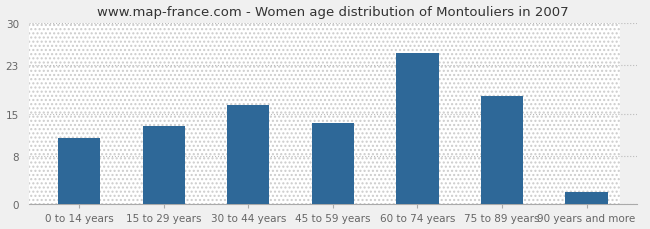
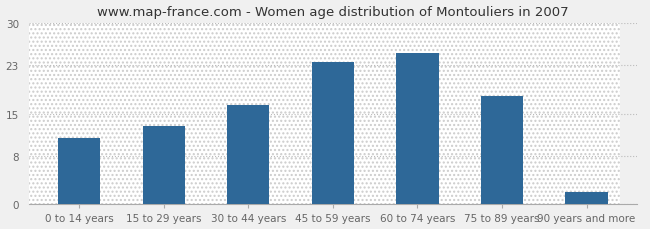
45 to 59 years: 13.4 -> 23.5
